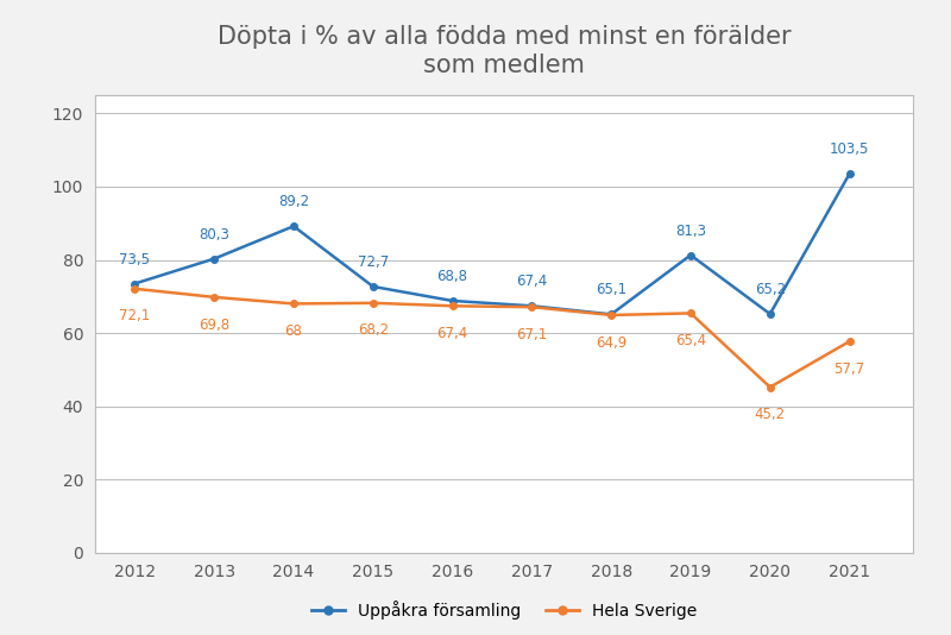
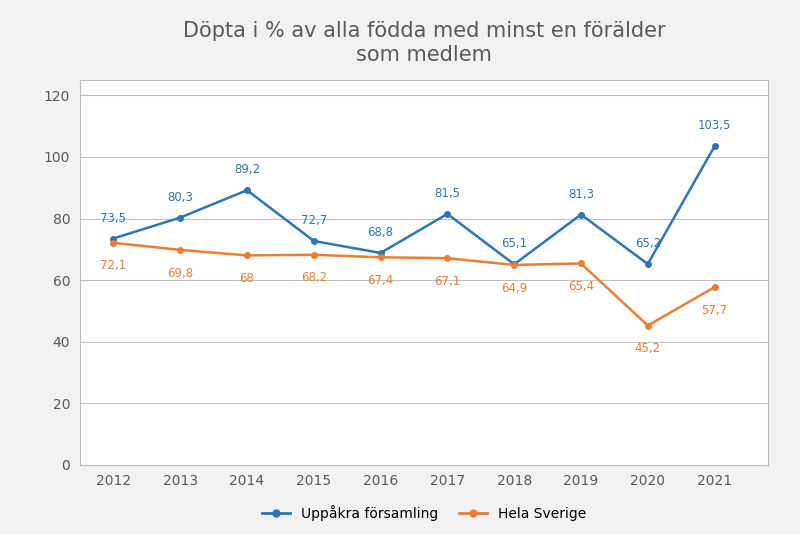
Uppåkra församling/2017: 67,4 -> 81,5
